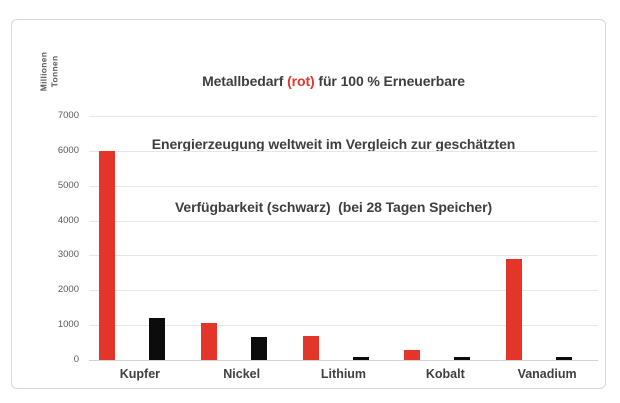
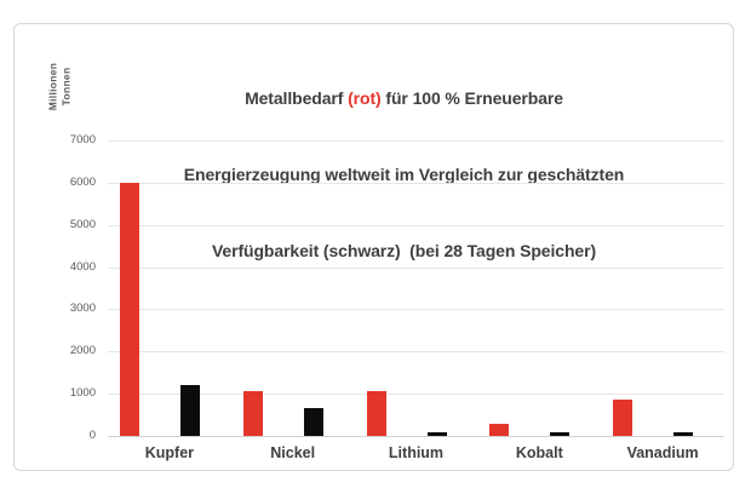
Metallbedarf/Lithium: 700 -> 1000
Metallbedarf/Vanadium: 2900 -> 800
